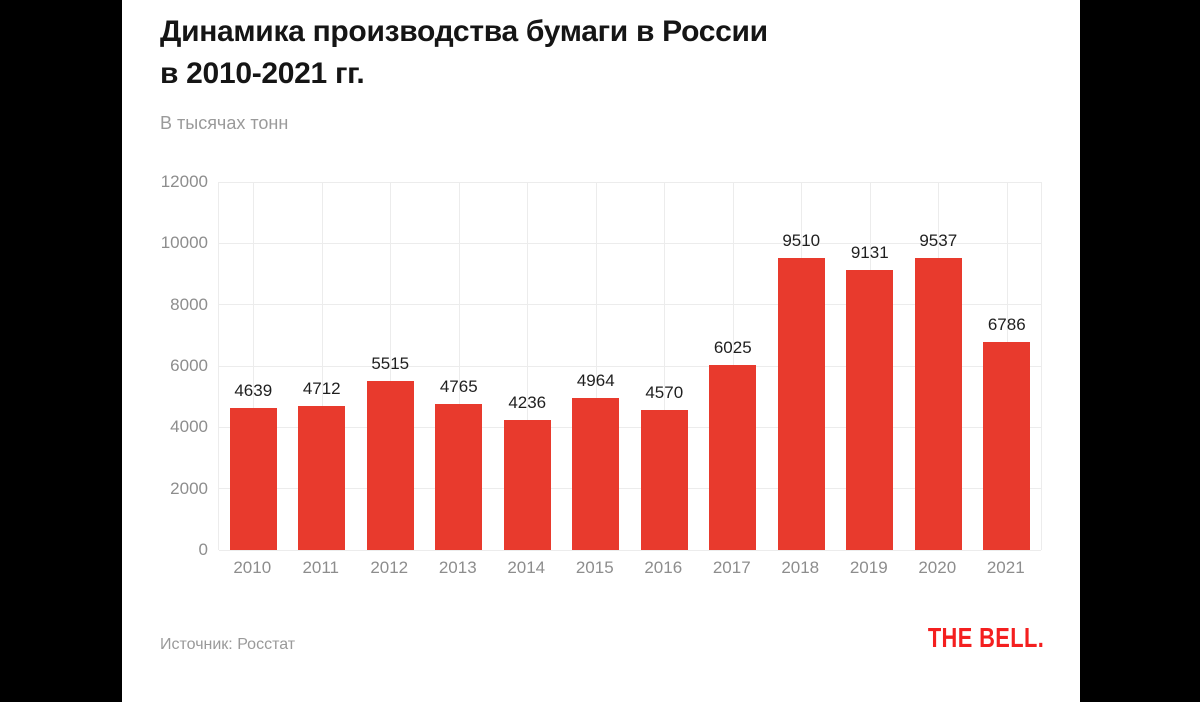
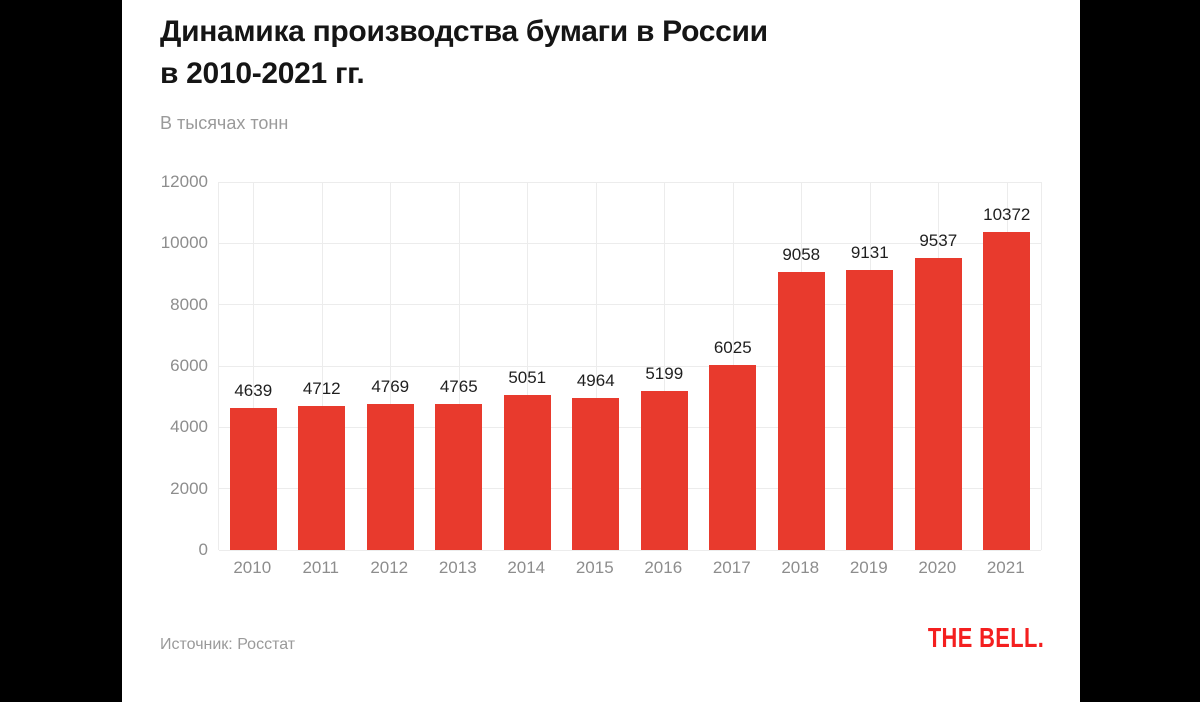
2012: 5515 -> 4769
2014: 4236 -> 5051
2016: 4570 -> 5199
2018: 9510 -> 9058
2021: 6786 -> 10372
